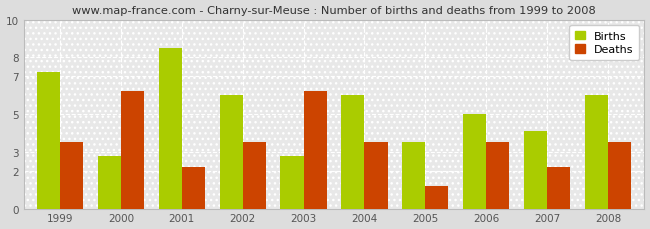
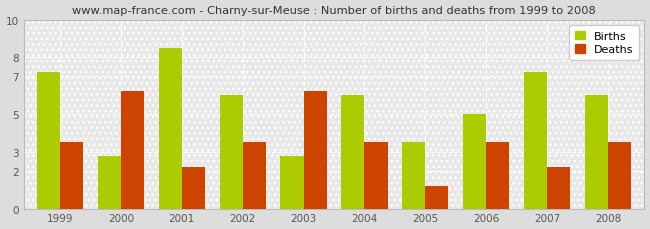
Births/2007: 4.1 -> 7.2
